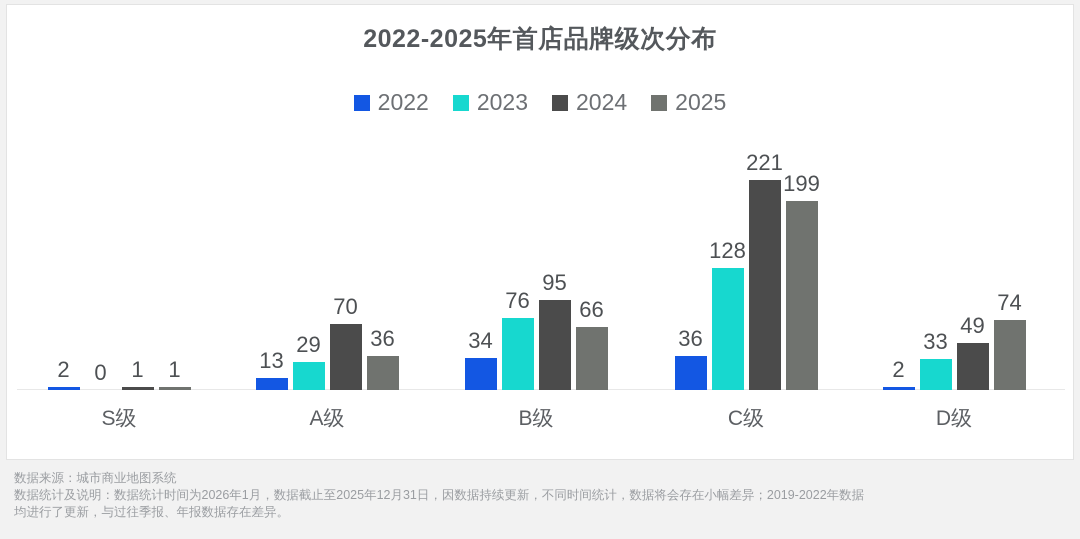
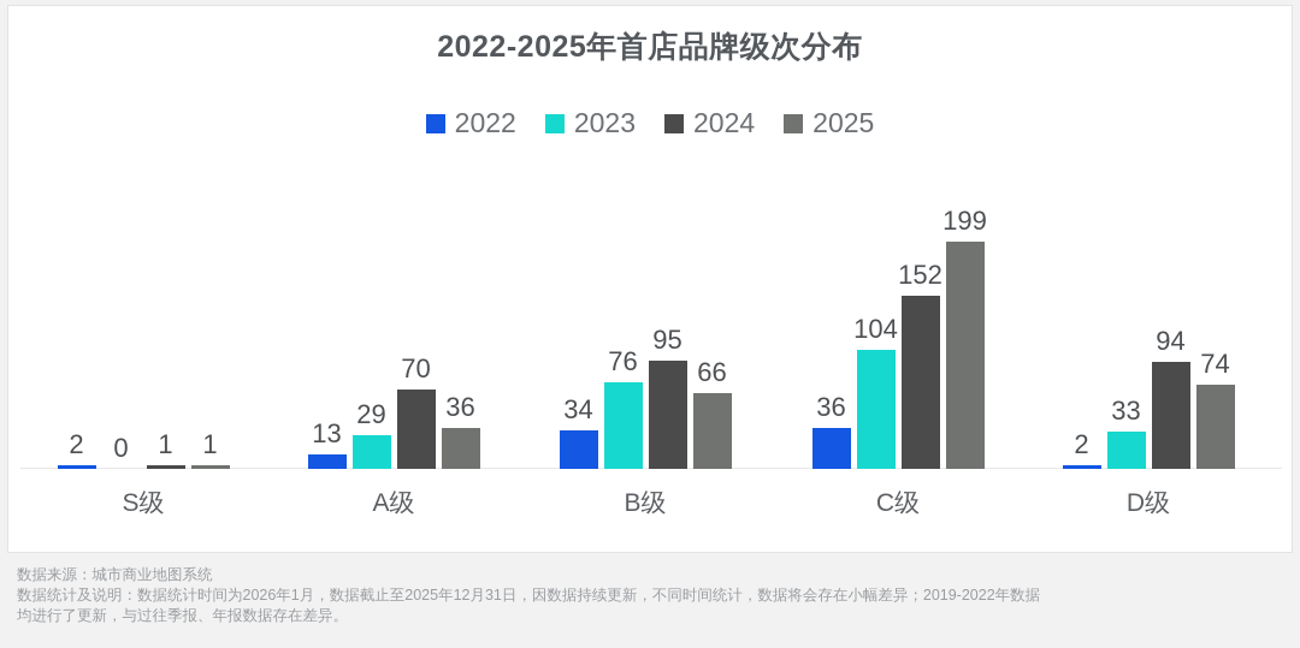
2023/C级: 128 -> 104
2024/C级: 221 -> 152
2024/D级: 49 -> 94
